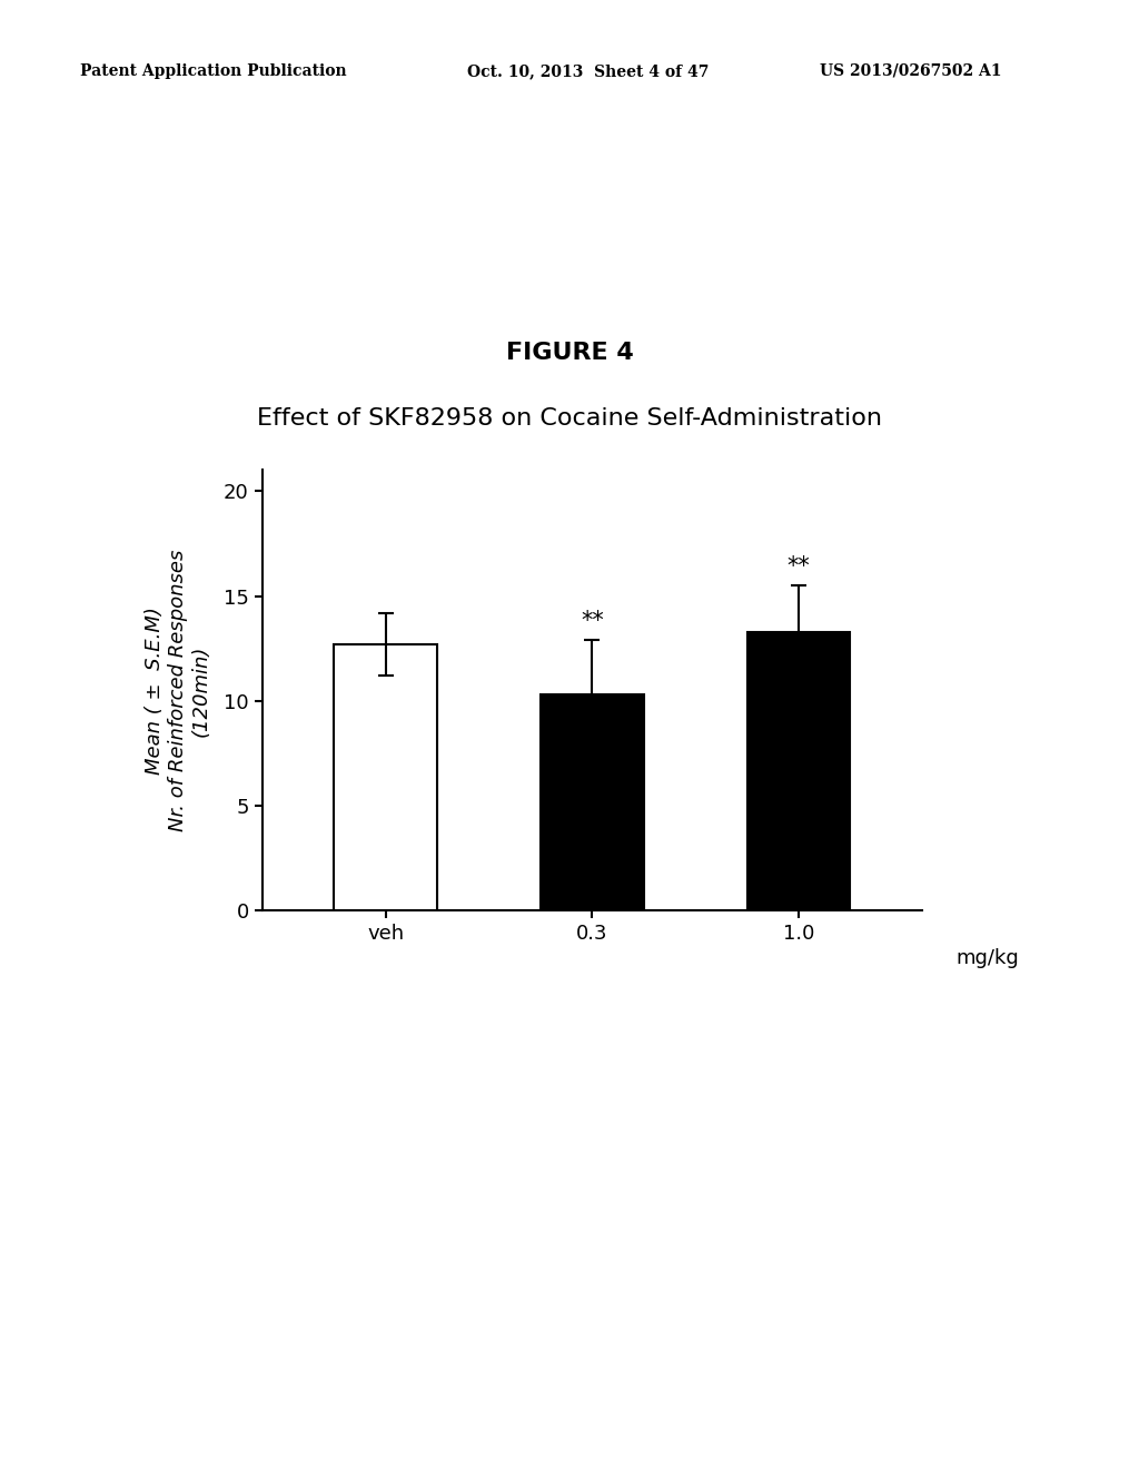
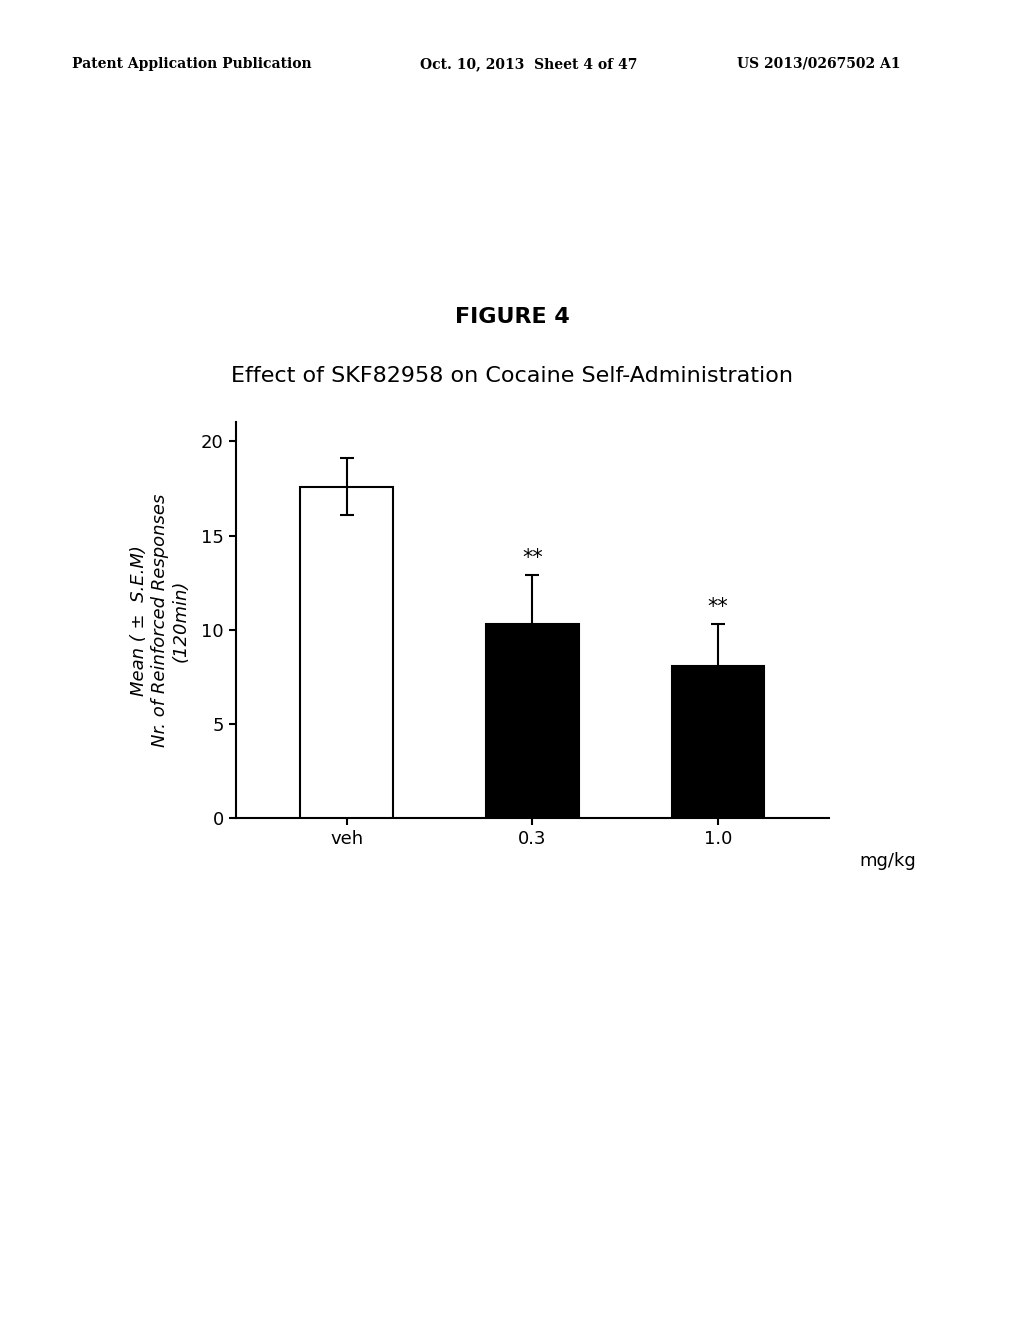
veh: 12.7 -> 17.6
1.0: 13.3 -> 8.1
